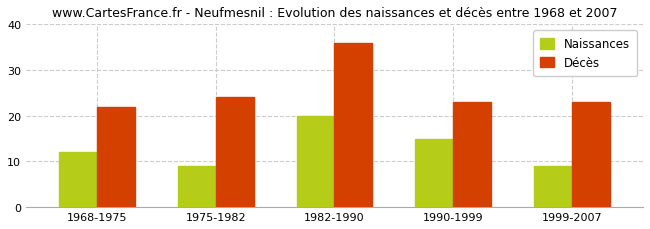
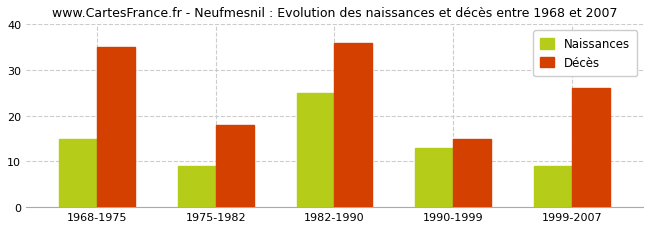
Naissances/1968-1975: 12 -> 15
Décès/1968-1975: 22 -> 35
Décès/1975-1982: 24 -> 18
Naissances/1982-1990: 20 -> 25
Naissances/1990-1999: 15 -> 13
Décès/1990-1999: 23 -> 15
Décès/1999-2007: 23 -> 26
